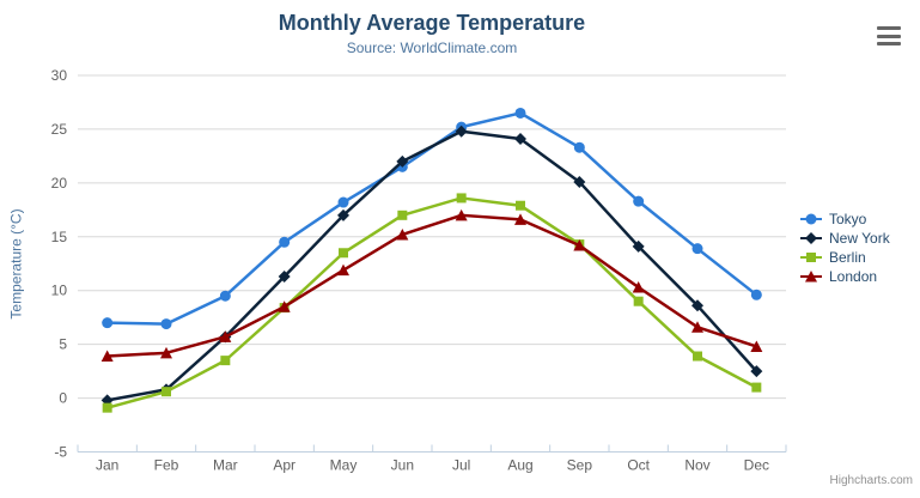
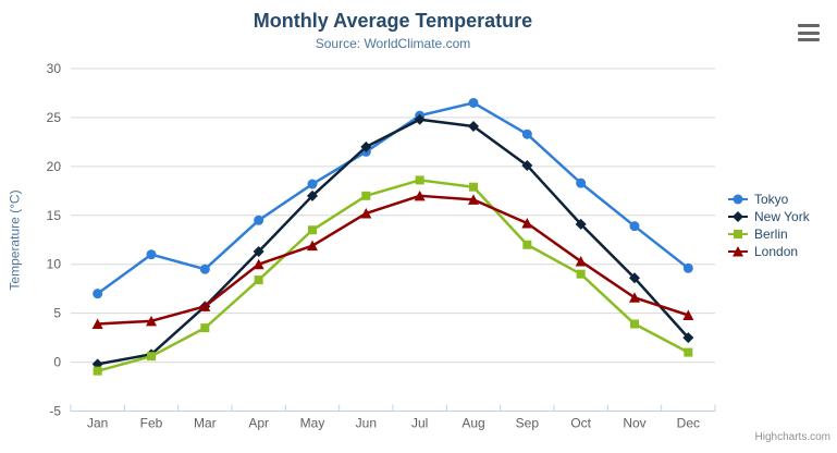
Tokyo/Feb: 7 -> 11
London/Apr: 8 -> 10
Berlin/Sep: 14 -> 12
